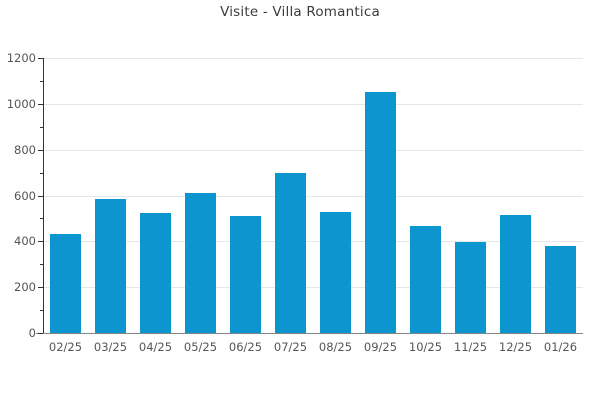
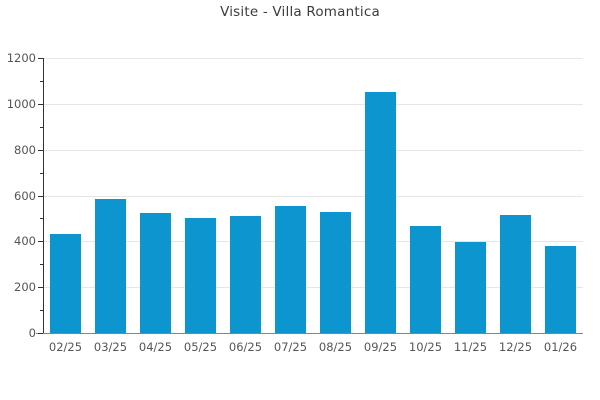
05/25: 610 -> 500
07/25: 700 -> 560
